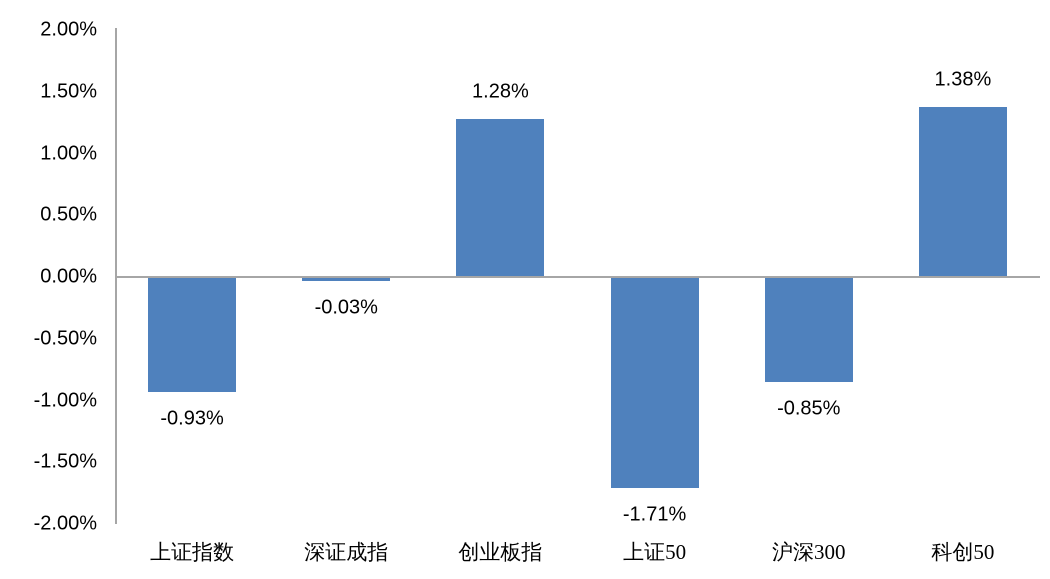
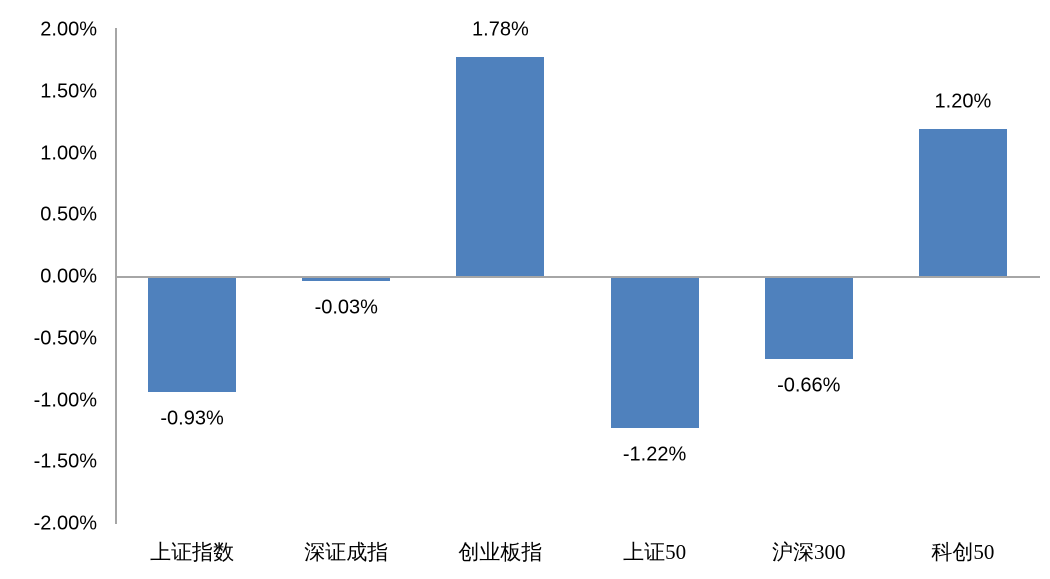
创业板指: 1.28% -> 1.78%
上证50: -1.71% -> -1.22%
沪深300: -0.85% -> -0.66%
科创50: 1.38% -> 1.20%
